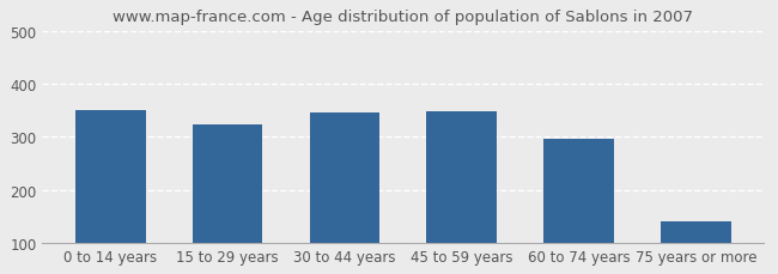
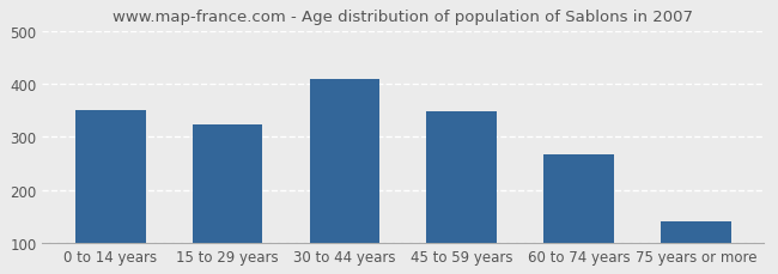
30 to 44 years: 345 -> 408
60 to 74 years: 295 -> 267
